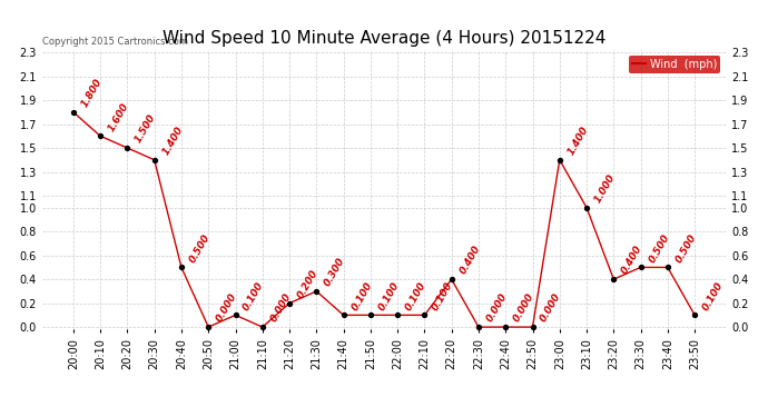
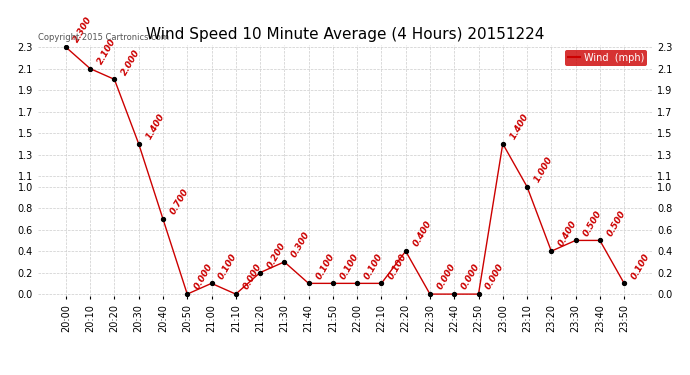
20:00: 1.8 -> 2.3
20:10: 1.6 -> 2.1
20:20: 1.500 -> 2.000
20:40: 0.500 -> 0.700
